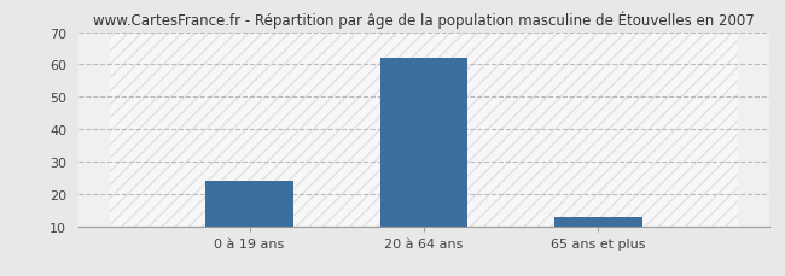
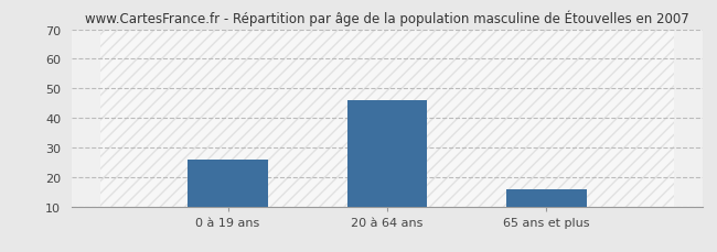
0 à 19 ans: 24 -> 26
20 à 64 ans: 62 -> 46
65 ans et plus: 13 -> 16
